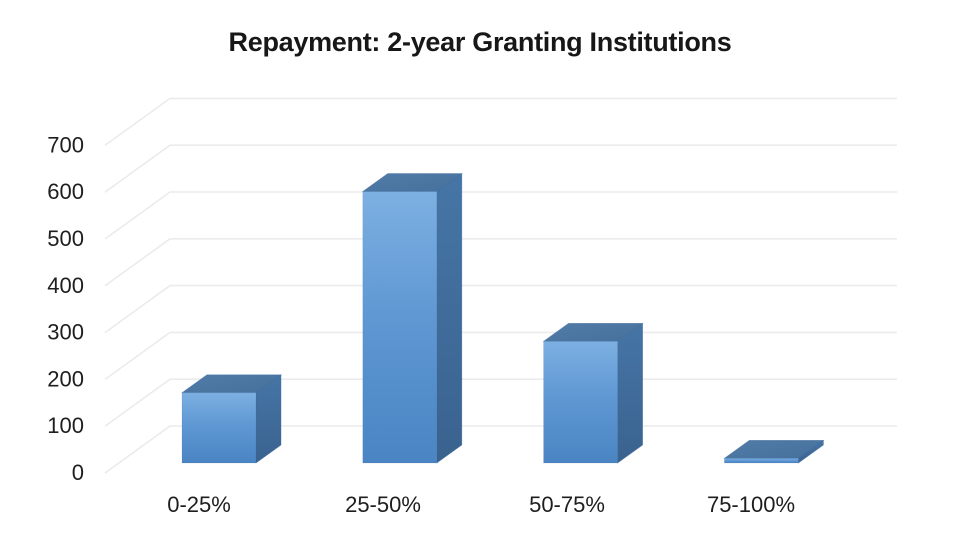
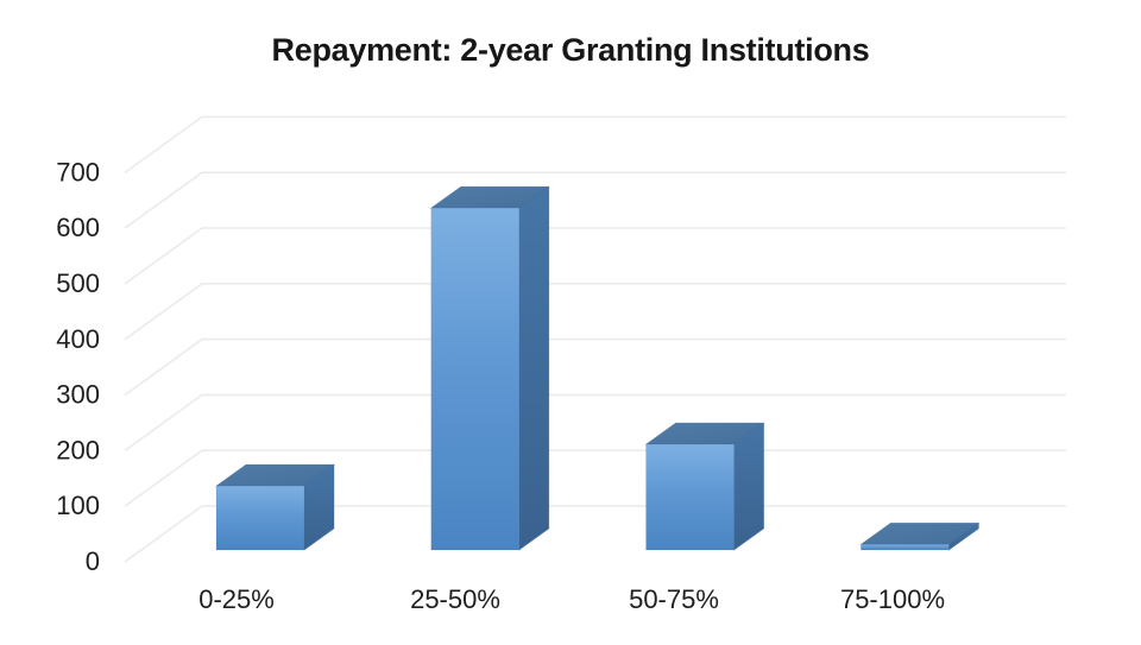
0-25%: 150 -> 120
25-50%: 580 -> 620
50-75%: 260 -> 190
